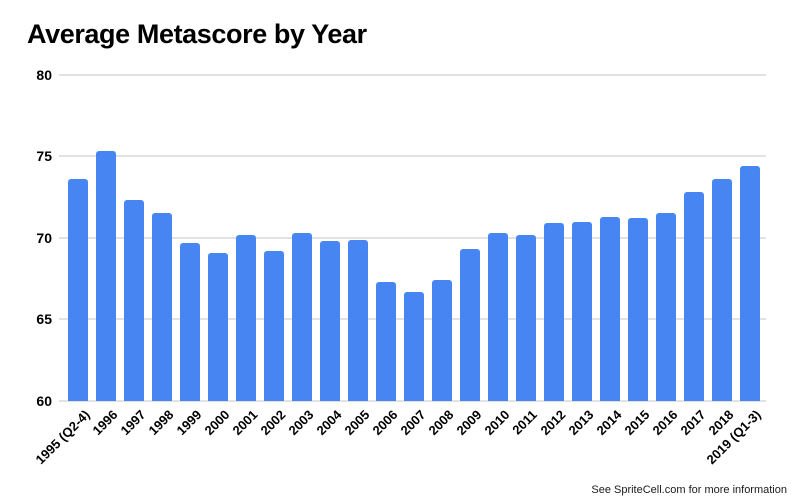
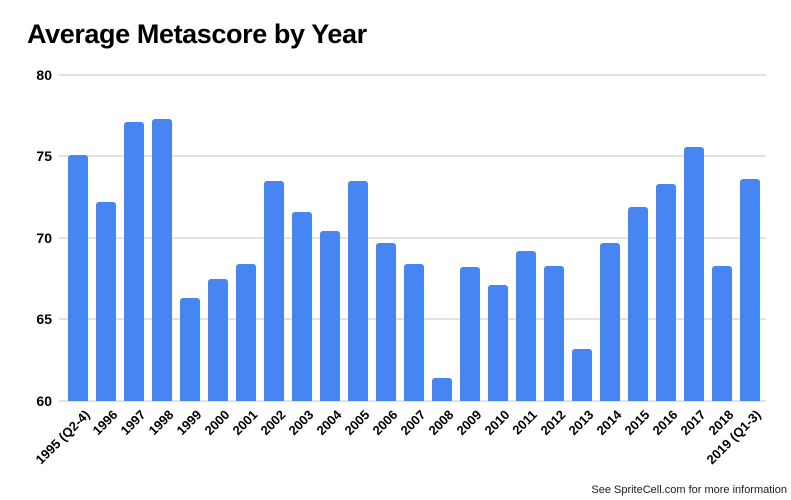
1995 (Q2-4): 73.6 -> 75.1
1996: 75.3 -> 72.2
1997: 72.3 -> 77.1
1998: 71.5 -> 77.3
1999: 69.7 -> 66.3
2000: 69.1 -> 67.5
2001: 70.2 -> 68.4
2002: 69.2 -> 73.5
2003: 70.3 -> 71.6
2004: 69.8 -> 70.4
2005: 69.9 -> 73.5
2006: 67.3 -> 69.7
2007: 66.7 -> 68.4
2008: 67.4 -> 61.4
2009: 69.3 -> 68.2
2010: 70.3 -> 67.1
2011: 70.2 -> 69.2
2012: 70.9 -> 68.3
2013: 71.0 -> 63.2
2014: 71.3 -> 69.7
2015: 71.2 -> 71.9
2016: 71.5 -> 73.3
2017: 72.8 -> 75.6
2018: 73.6 -> 68.3
2019 (Q1-3): 74.4 -> 73.6
